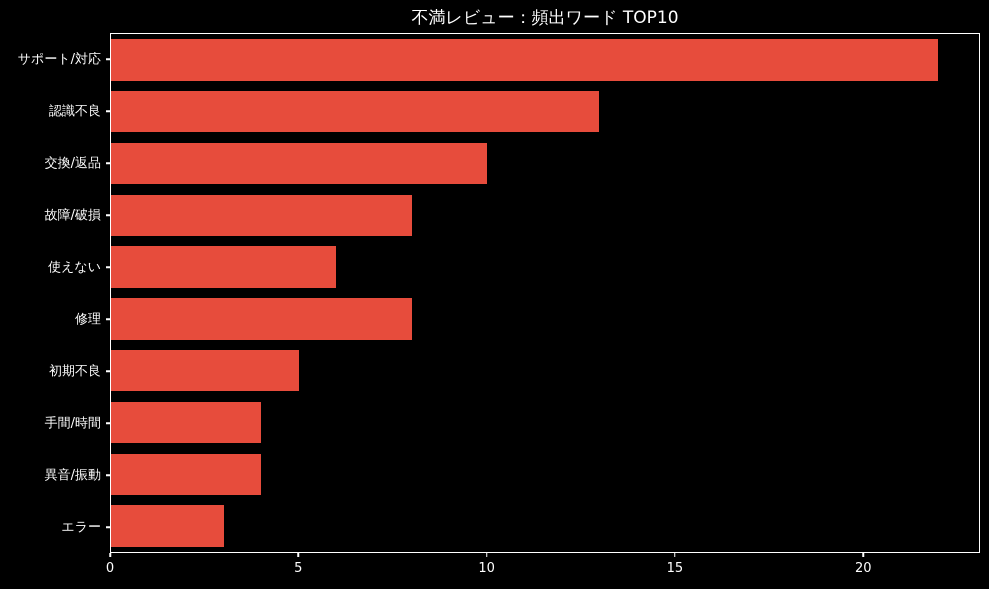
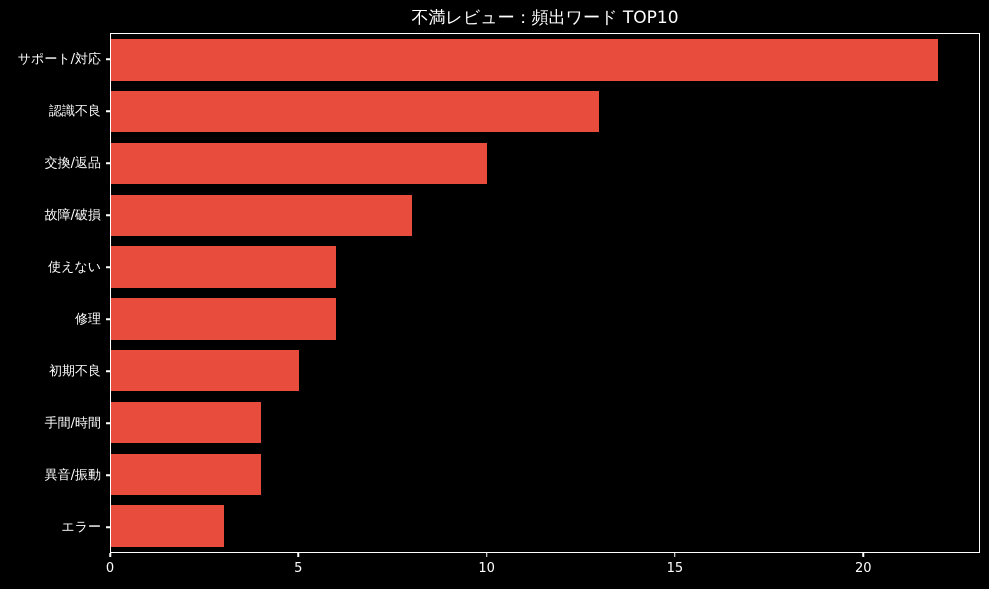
修理: 8 -> 6
